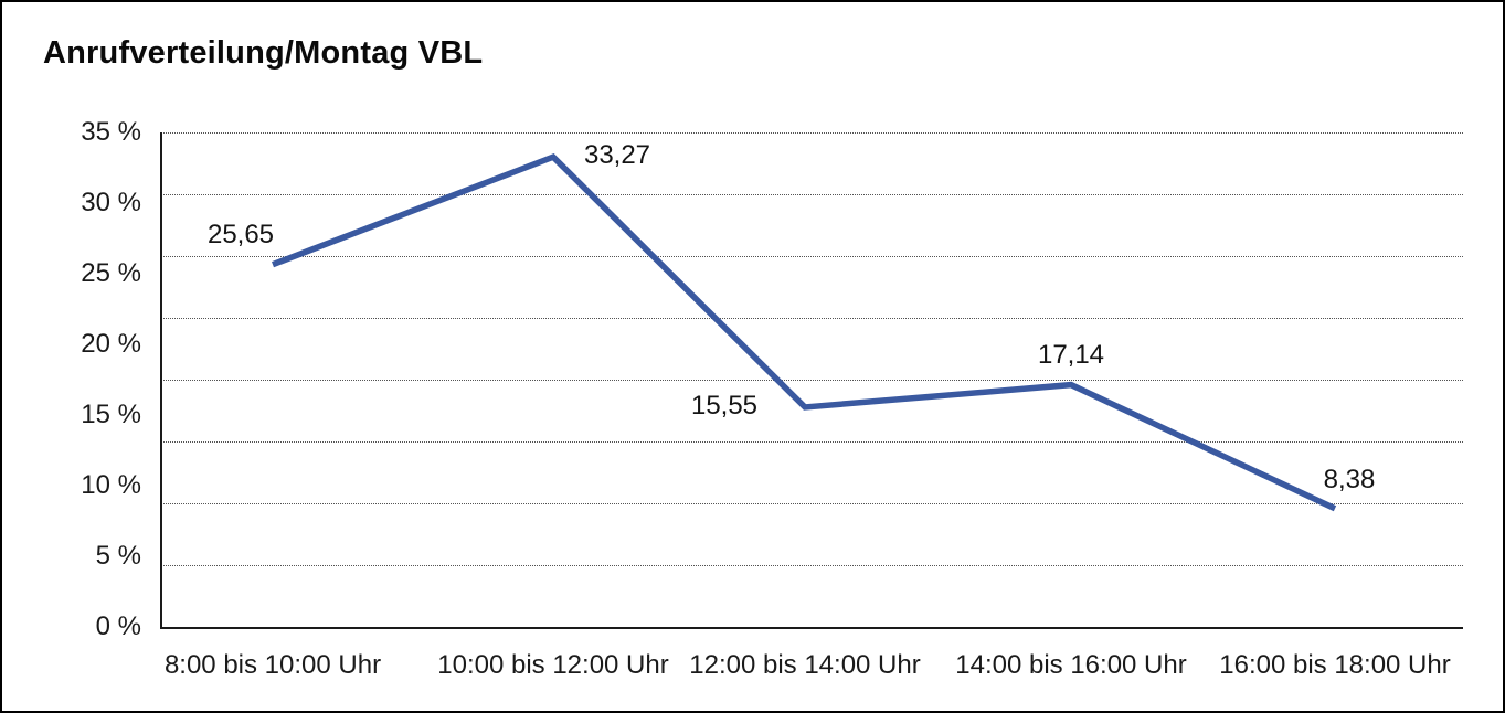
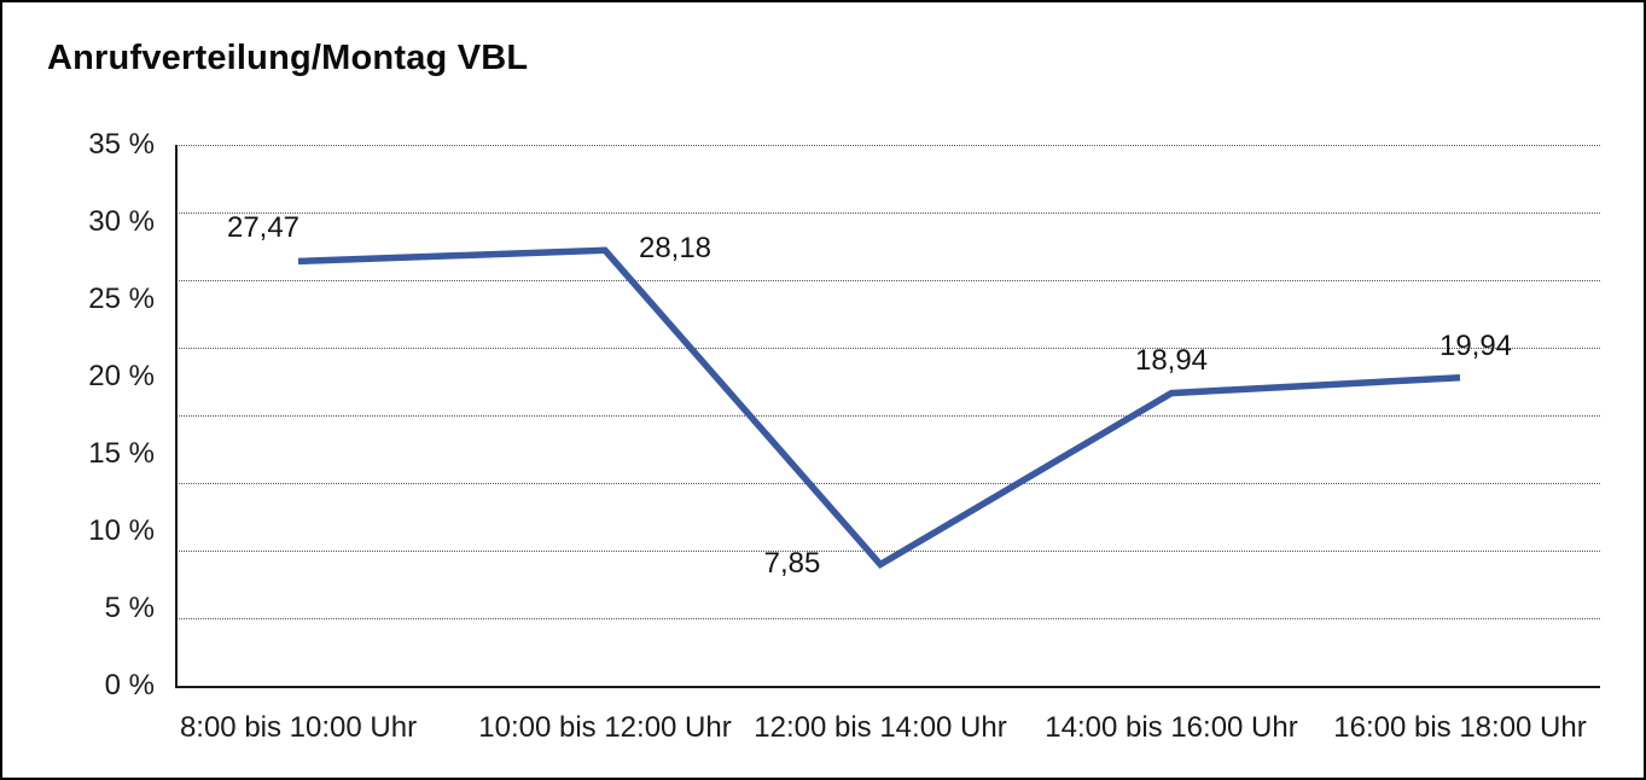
8:00 bis 10:00 Uhr: 25,65 -> 27,47
10:00 bis 12:00 Uhr: 33,27 -> 28,18
12:00 bis 14:00 Uhr: 15,55 -> 7,85
14:00 bis 16:00 Uhr: 17,14 -> 18,94
16:00 bis 18:00 Uhr: 8,38 -> 19,94
